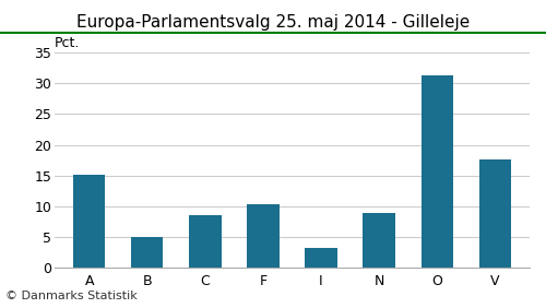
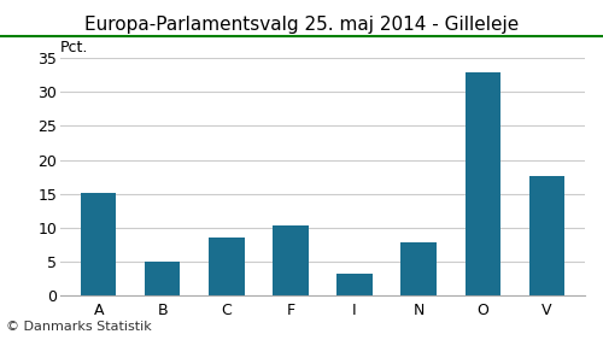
N: 9.0 -> 7.8
O: 31.2 -> 32.8
